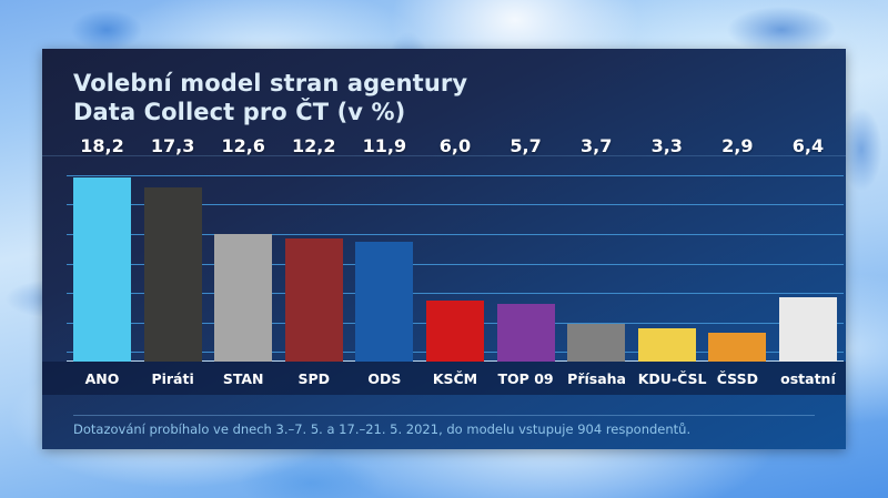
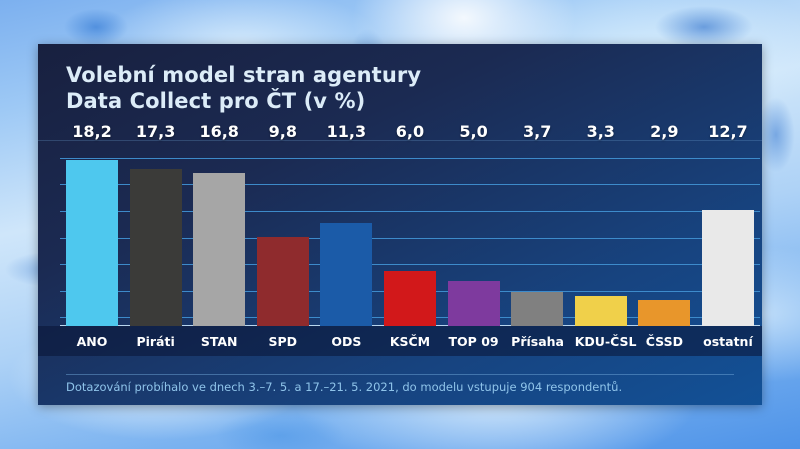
STAN: 12,6 -> 16,8
SPD: 12,2 -> 9,8
ODS: 11,9 -> 11,3
TOP 09: 5,7 -> 5,0
ostatní: 6,4 -> 12,7
